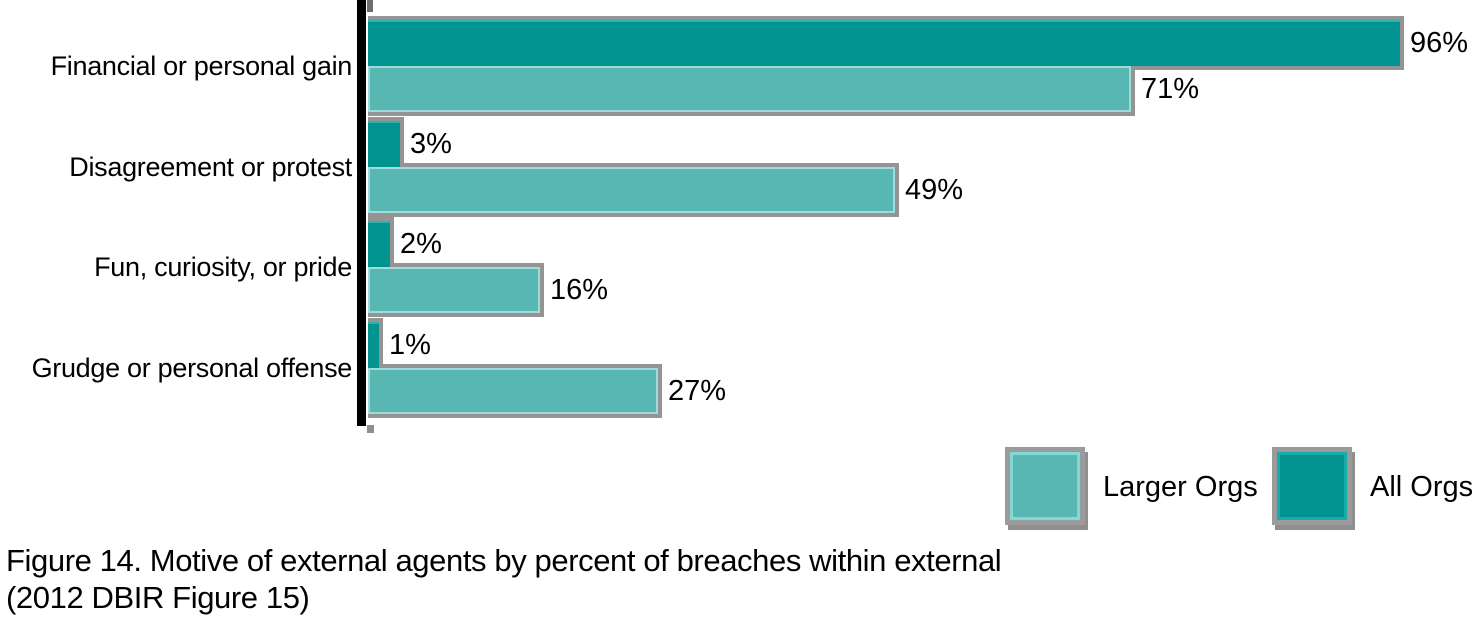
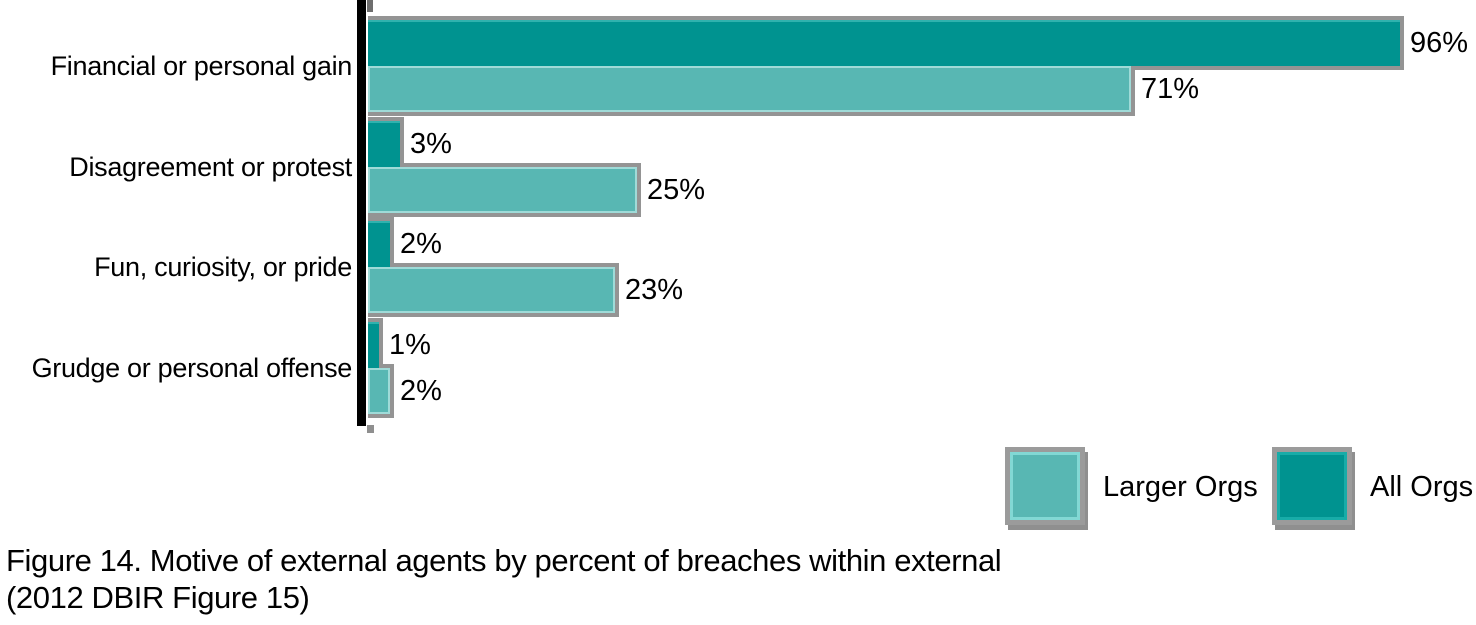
Larger Orgs/Disagreement or protest: 49% -> 25%
Larger Orgs/Fun, curiosity, or pride: 16% -> 23%
Larger Orgs/Grudge or personal offense: 27% -> 2%
